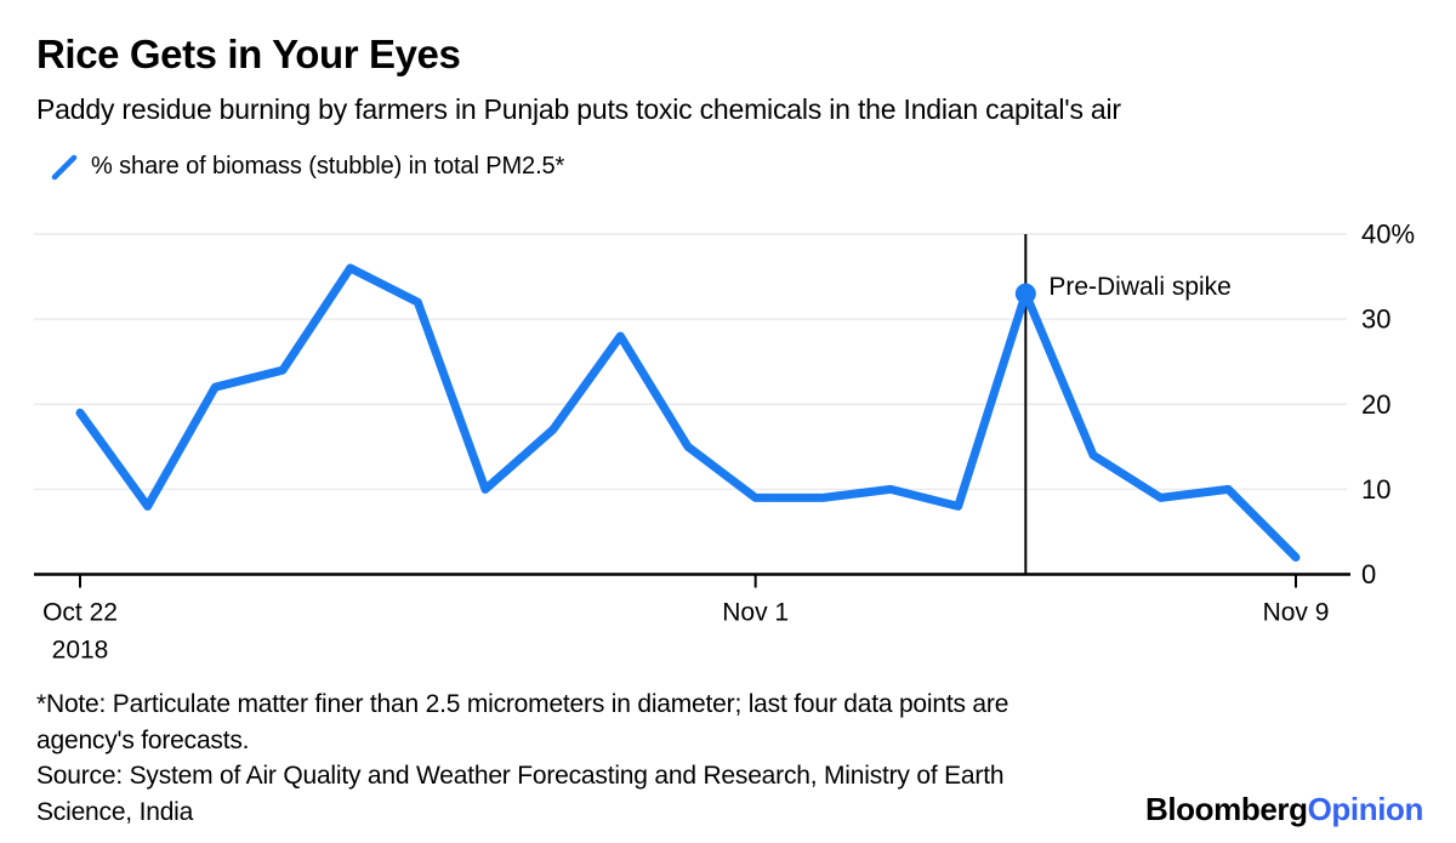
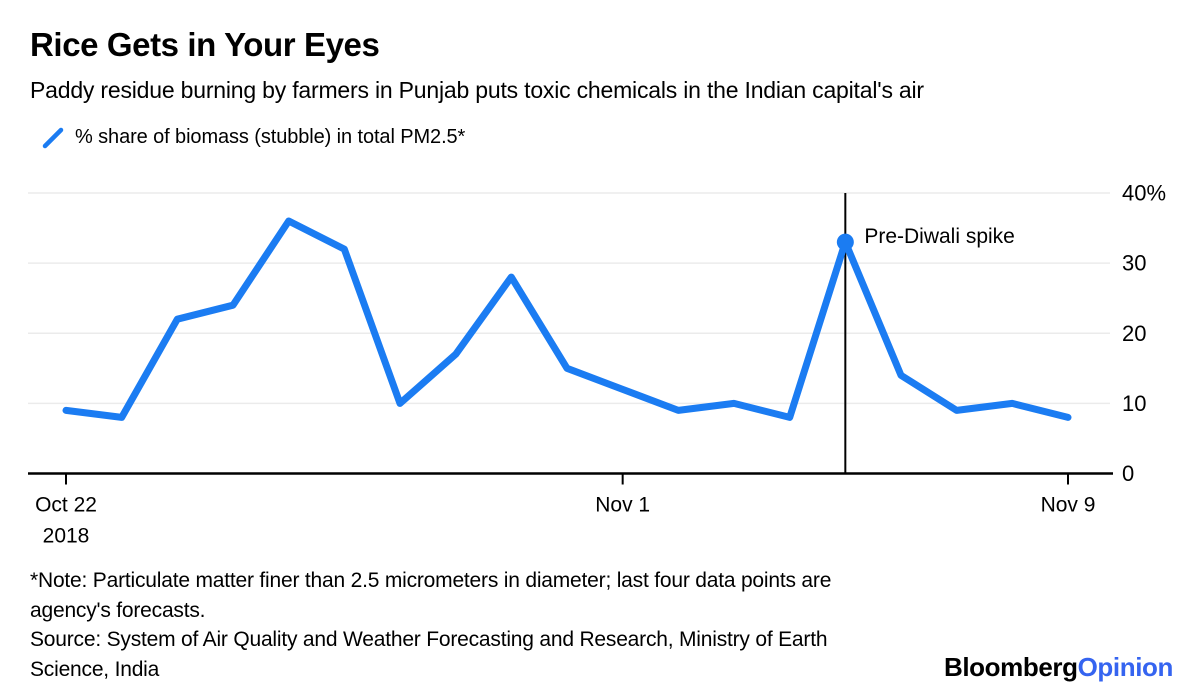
Oct 22: 19% -> 9%
Nov 1: 9% -> 12%
Nov 9: 2% -> 8%
